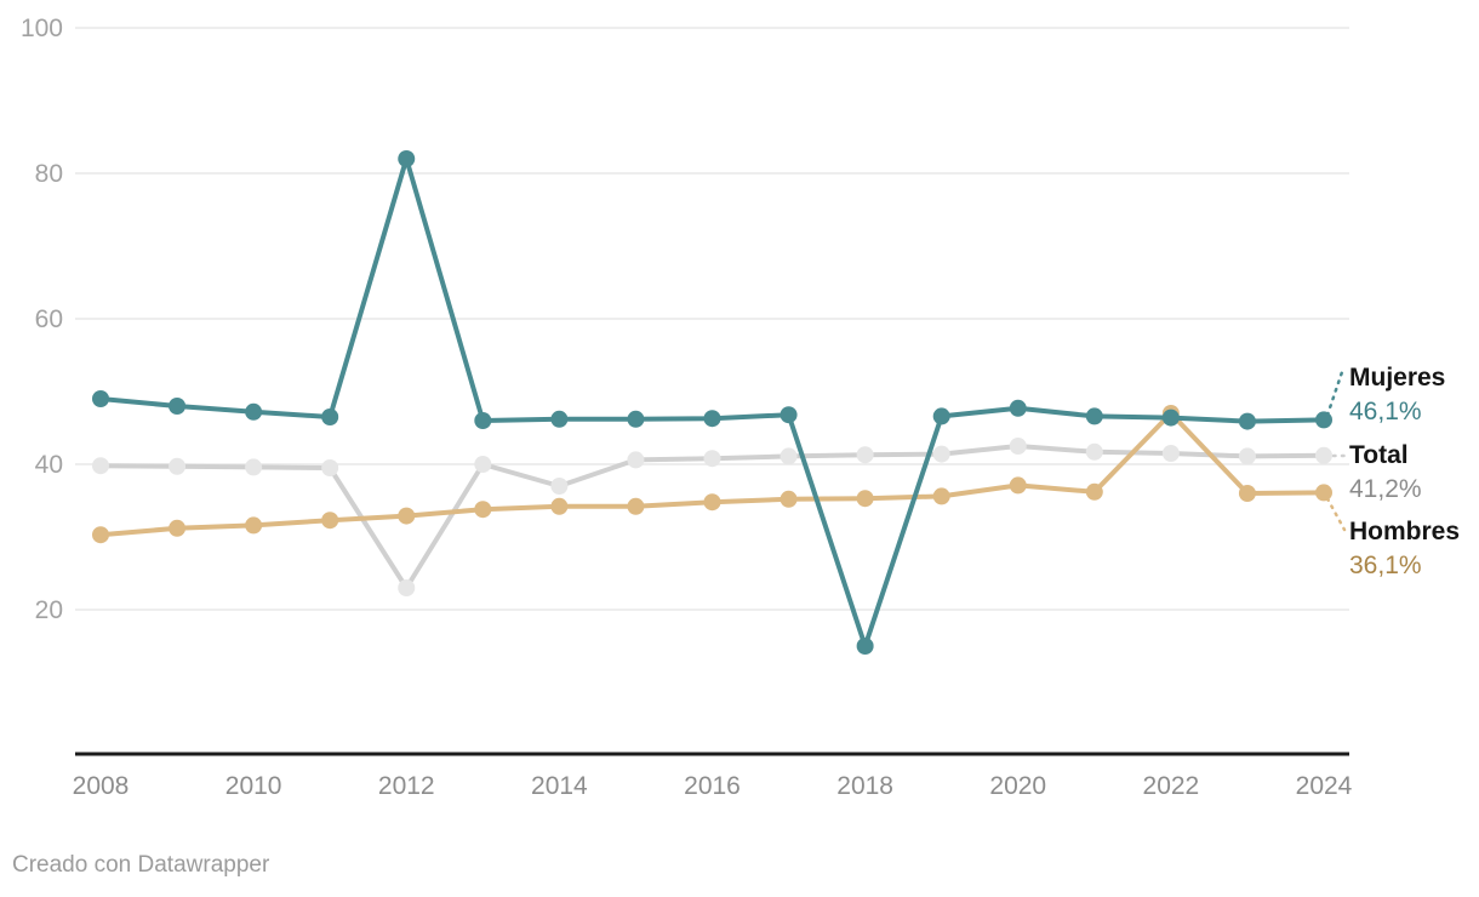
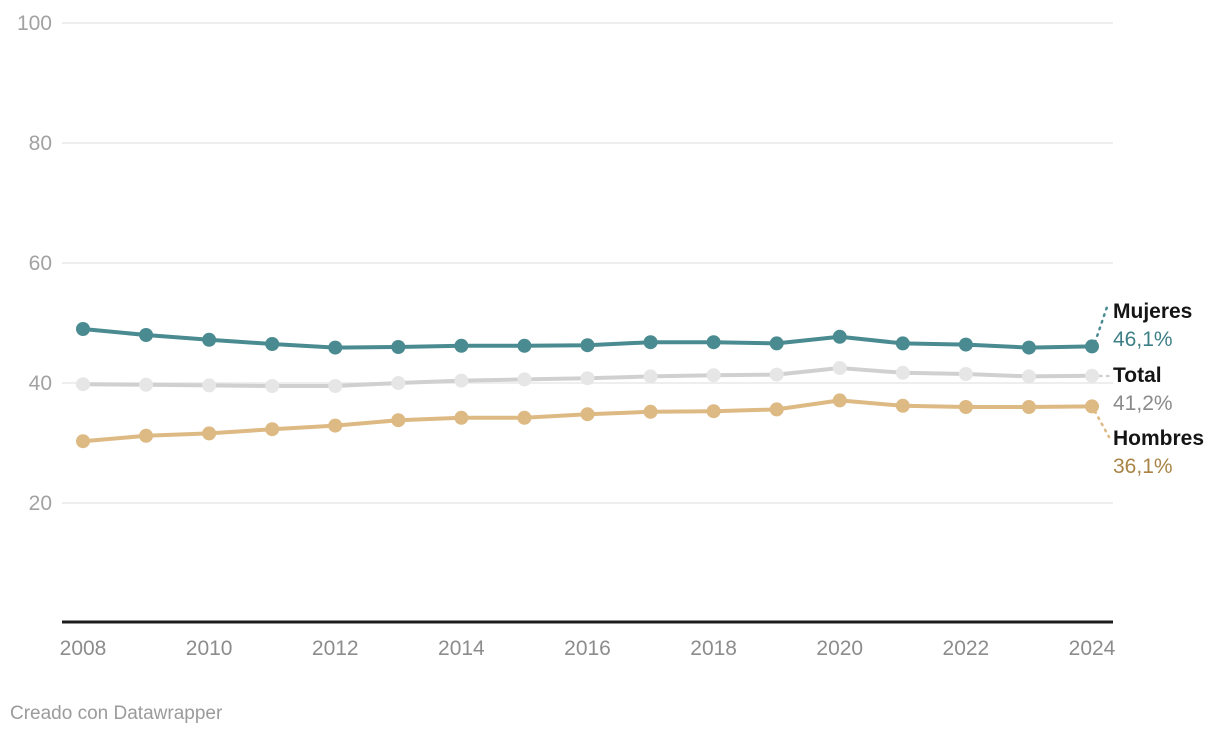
Mujeres/2012: 82 -> 46
Total/2012: 23 -> 40
Total/2014: 37 -> 40
Mujeres/2018: 15 -> 47
Hombres/2022: 47 -> 36
